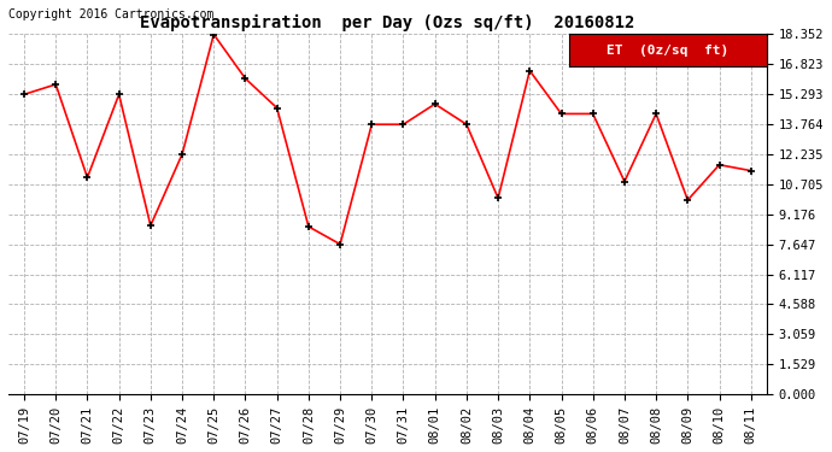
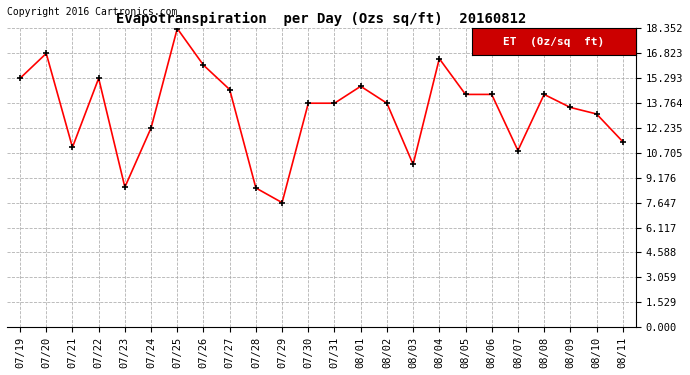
07/20: 15.8 -> 16.8
08/09: 9.9 -> 13.5
08/10: 11.7 -> 13.1
